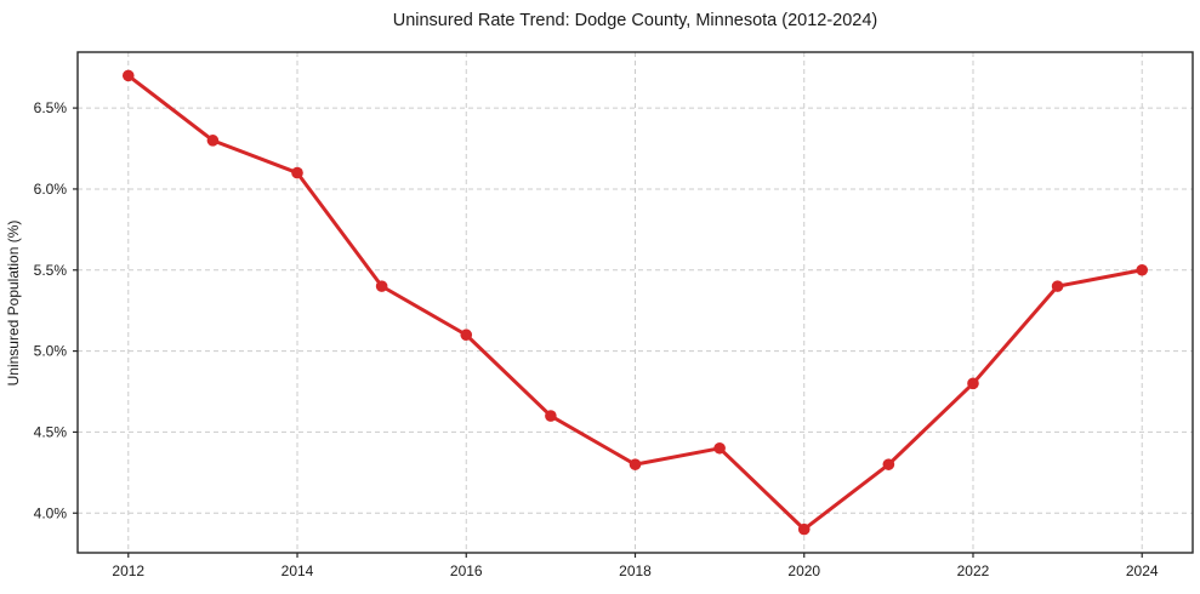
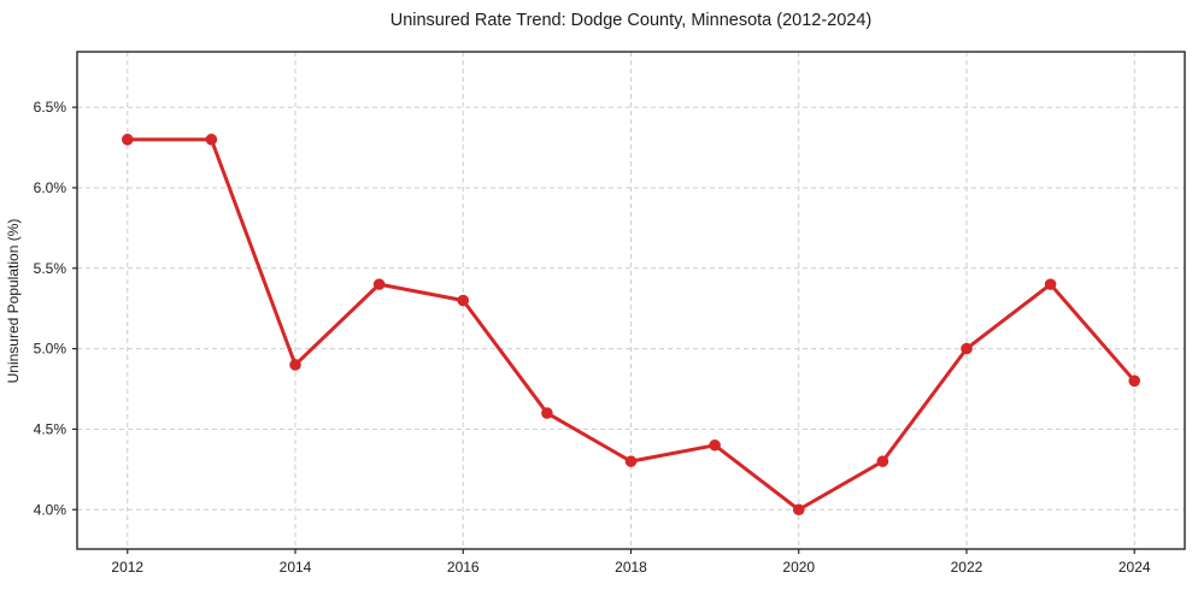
2012: 6.7% -> 6.3%
2014: 6.1% -> 4.9%
2016: 5.1% -> 5.3%
2020: 3.9% -> 4.0%
2022: 4.8% -> 5.0%
2024: 5.5% -> 4.8%
